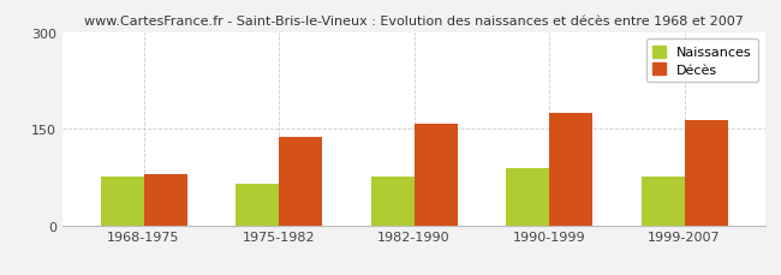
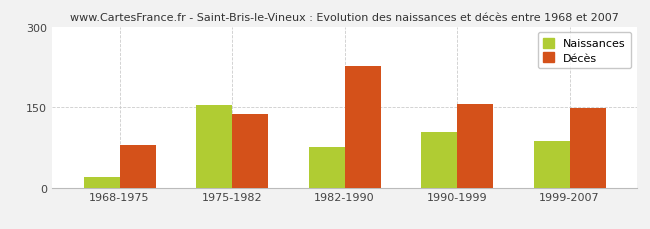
Naissances/1968-1975: 75 -> 20
Naissances/1975-1982: 65 -> 154
Décès/1982-1990: 158 -> 226
Naissances/1990-1999: 88 -> 104
Décès/1990-1999: 175 -> 156
Naissances/1999-2007: 75 -> 86
Décès/1999-2007: 163 -> 148
